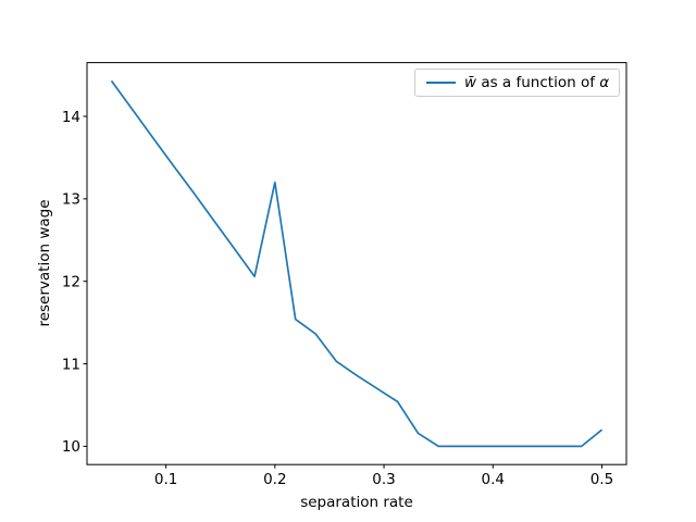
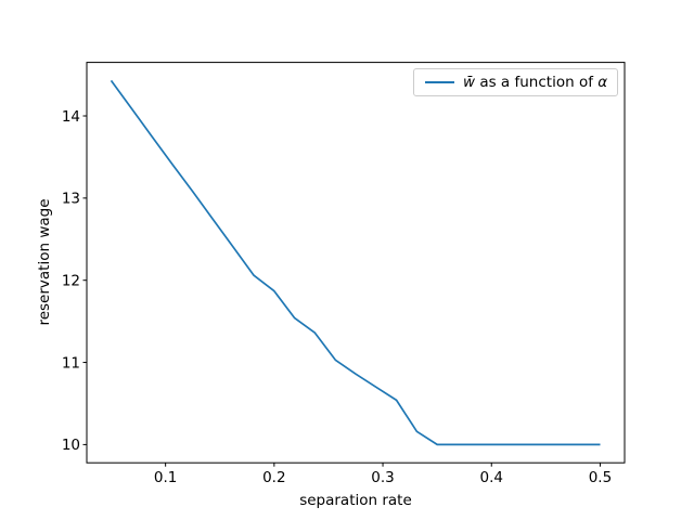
0.2: 13.2 -> 11.9
0.5: 10.2 -> 10.0
